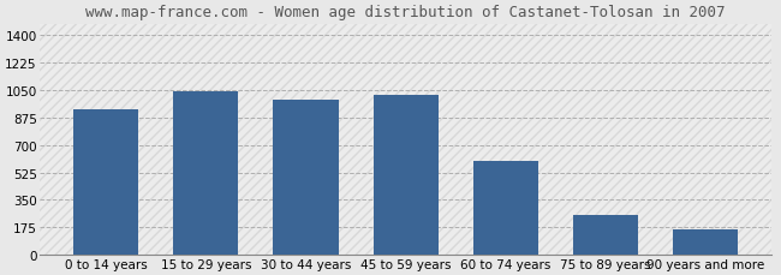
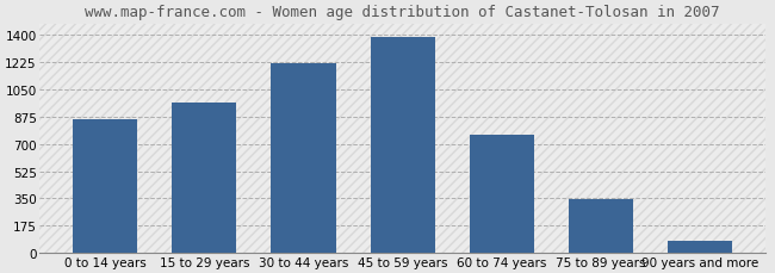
0 to 14 years: 930 -> 860
15 to 29 years: 1040 -> 960
30 to 44 years: 990 -> 1220
45 to 59 years: 1020 -> 1380
60 to 74 years: 600 -> 760
75 to 89 years: 250 -> 340
90 years and more: 160 -> 80
